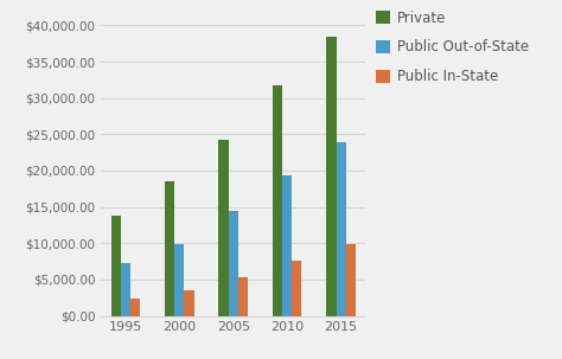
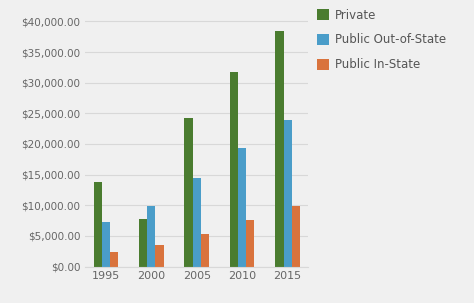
Private/2000: $18,500 -> $7,800
